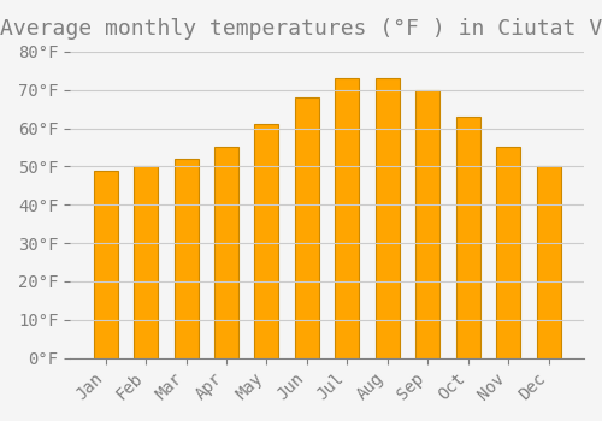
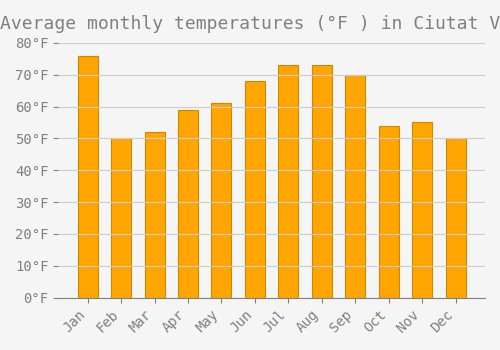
Jan: 49°F -> 76°F
Apr: 55°F -> 59°F
Oct: 63°F -> 54°F
